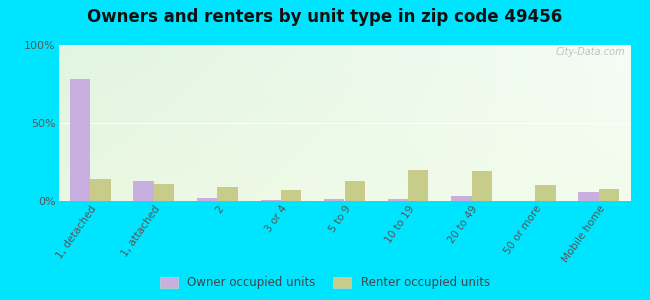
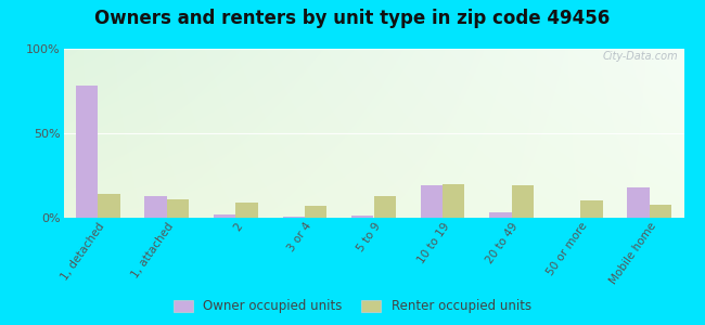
Owner occupied units/10 to 19: 1% -> 19%
Owner occupied units/Mobile home: 6% -> 18%
